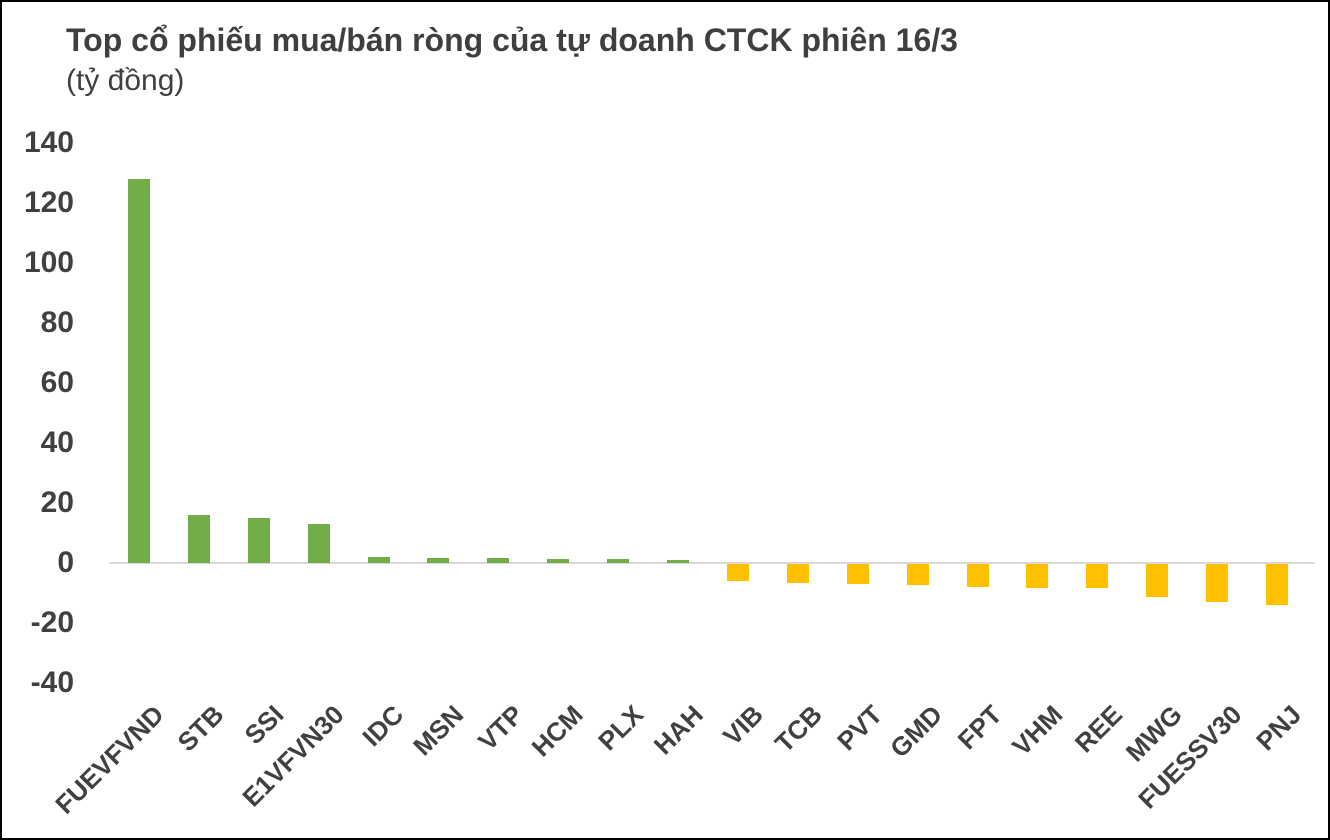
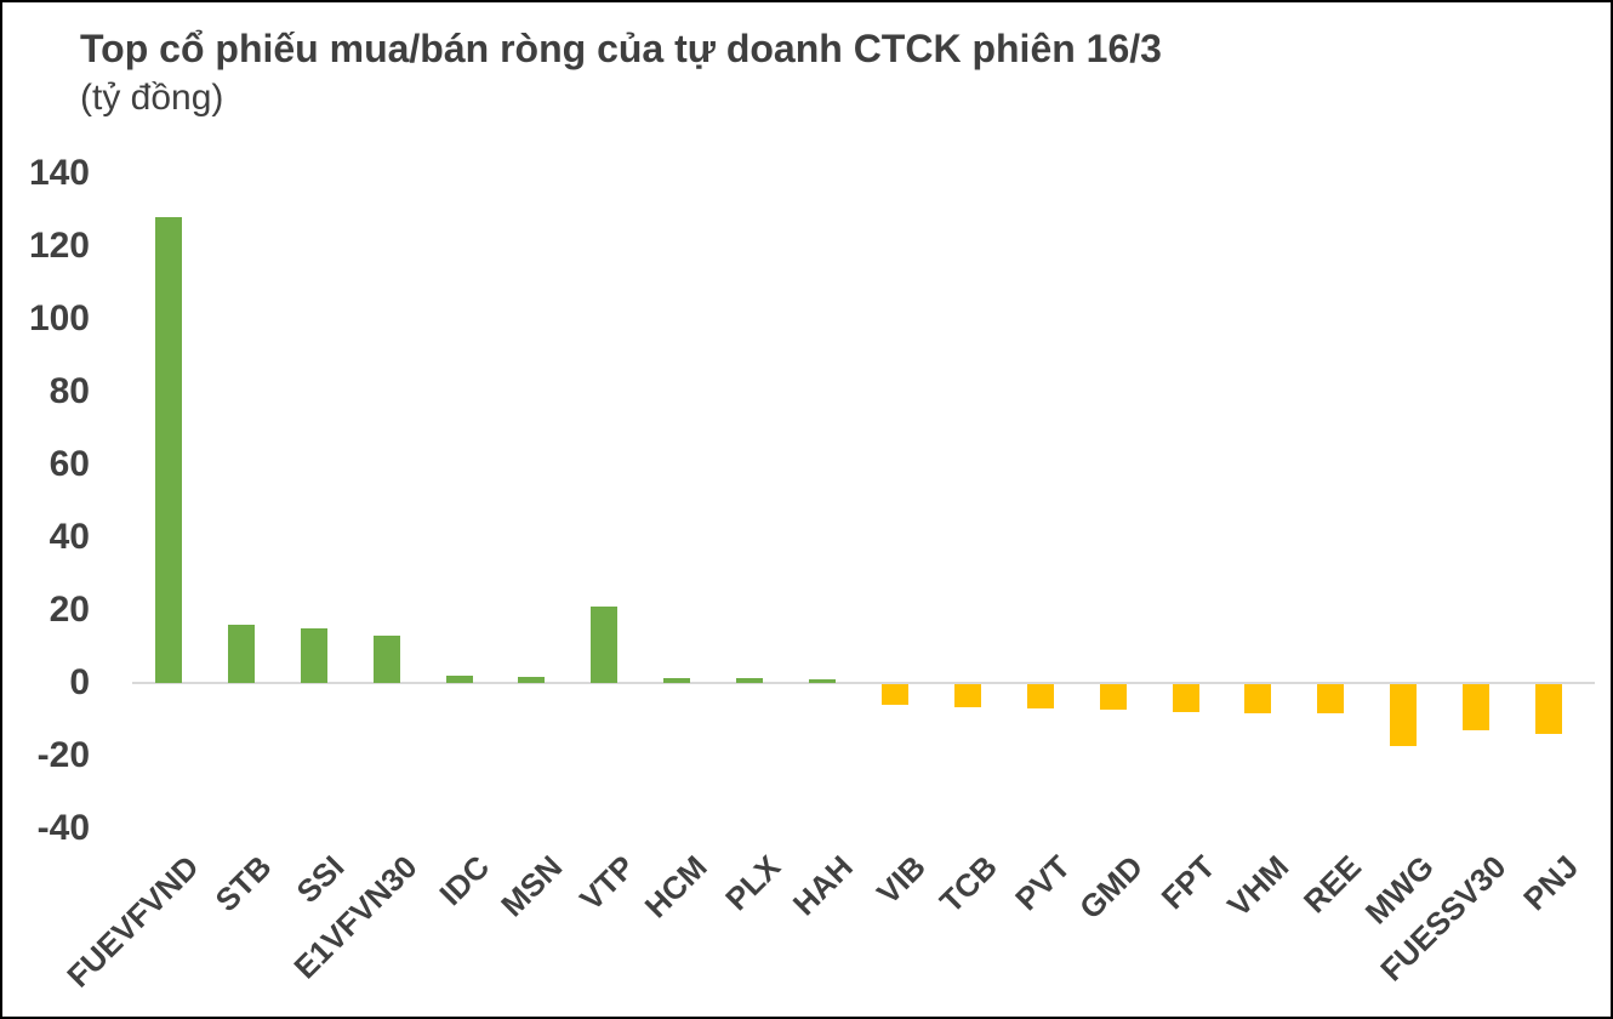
VTP: 2 -> 21
MWG: -11 -> -17
